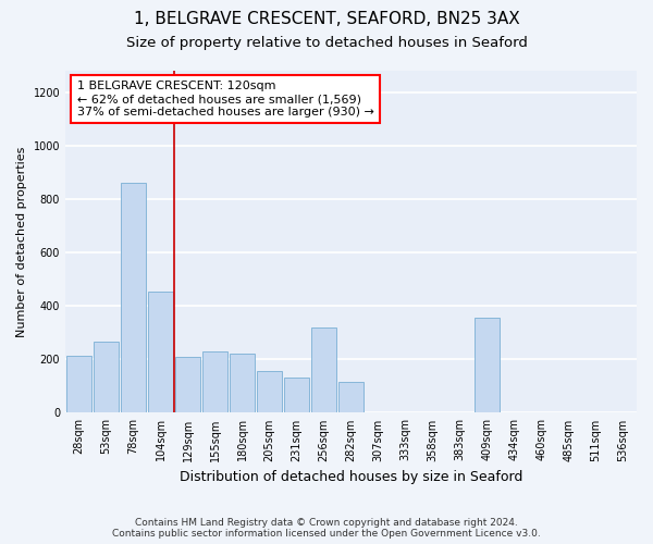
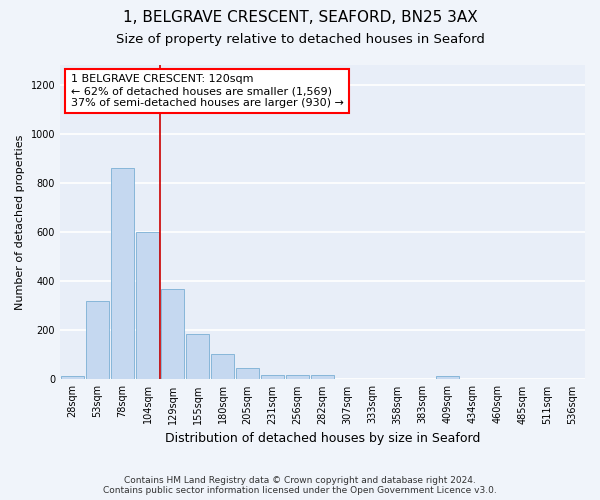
28sqm: 215 -> 12
53sqm: 265 -> 320
104sqm: 455 -> 600
129sqm: 210 -> 370
155sqm: 230 -> 185
180sqm: 220 -> 105
205sqm: 155 -> 45
231sqm: 130 -> 20
256sqm: 320 -> 20
282sqm: 115 -> 20
409sqm: 355 -> 12
